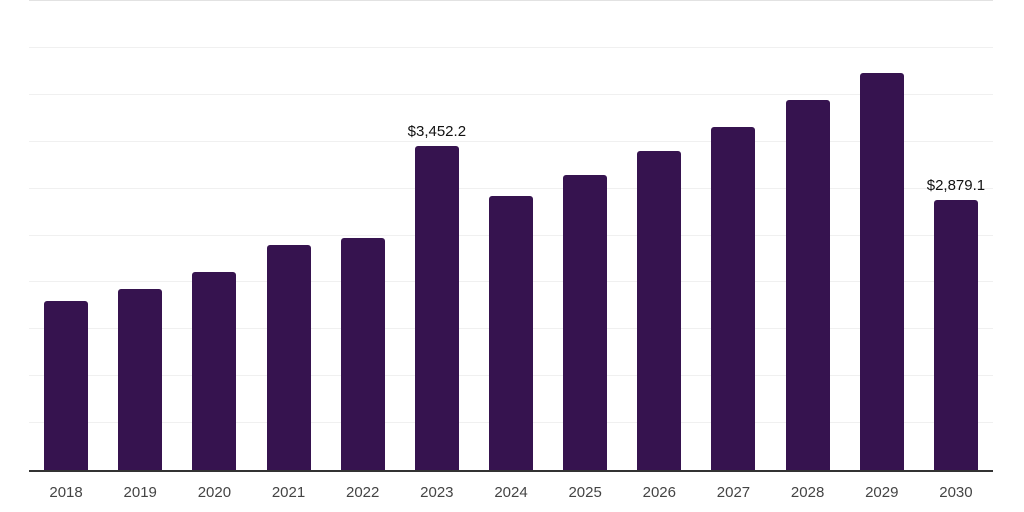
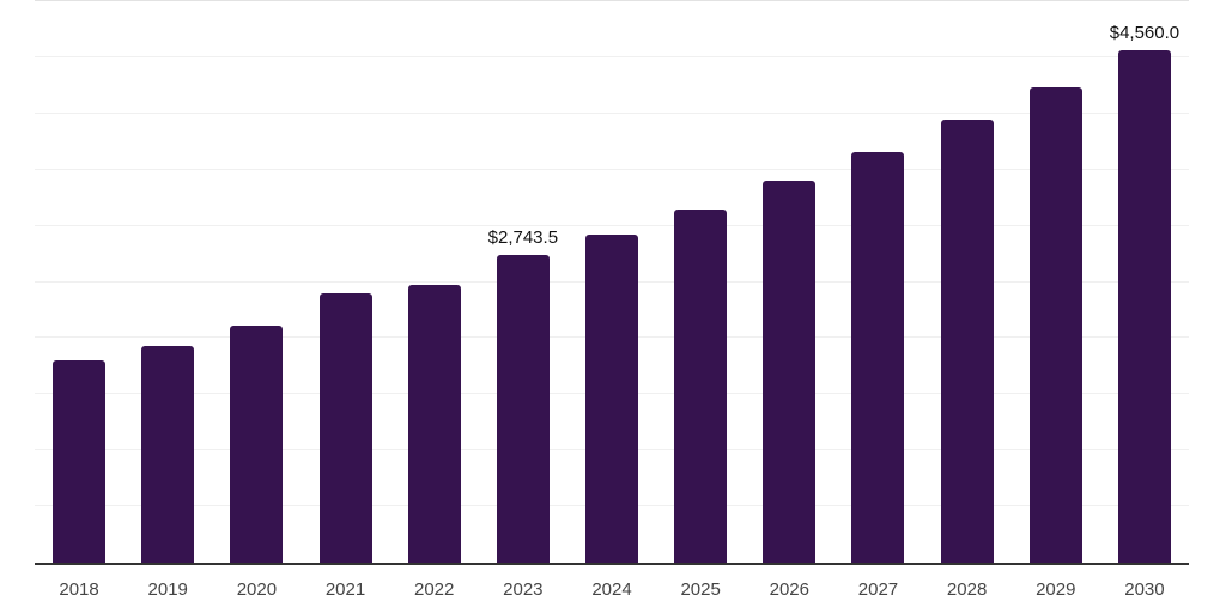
2023: $3,452.2 -> $2,743.5
2030: $2,879.1 -> $4,560.0
